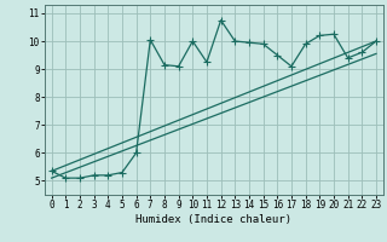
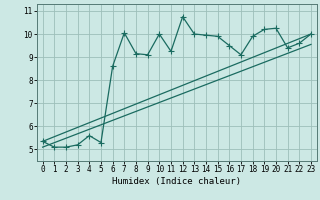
4: 5.20 -> 5.60
6: 6.00 -> 8.60
